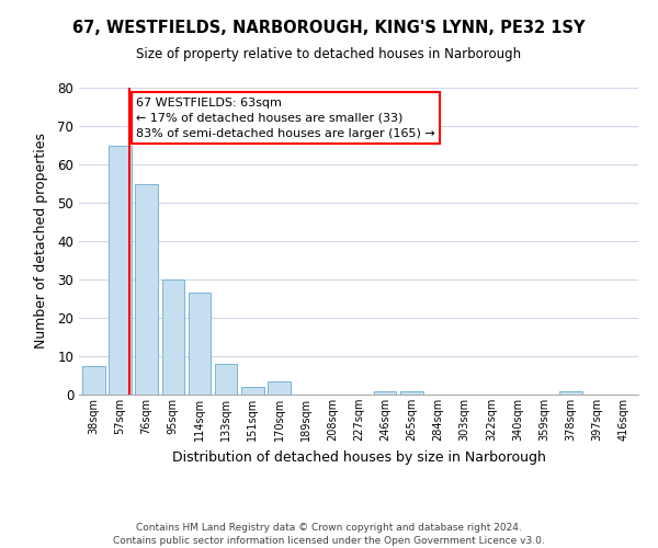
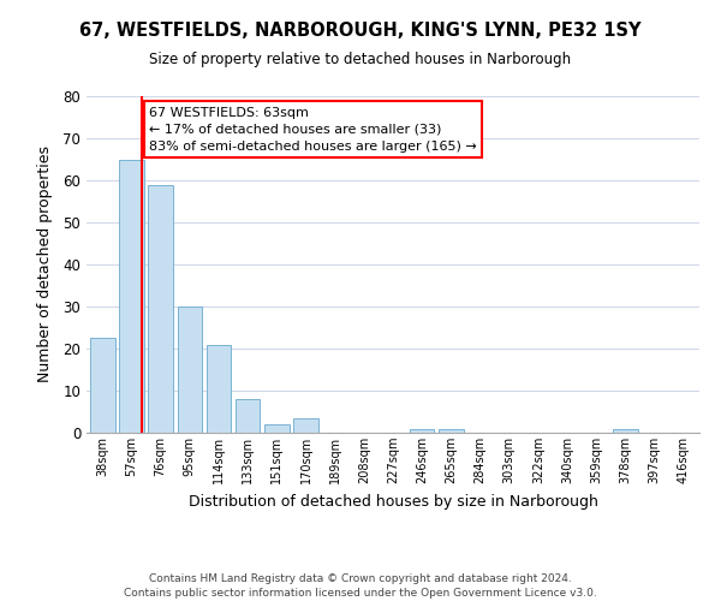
38sqm: 7.5 -> 22.5
76sqm: 55.0 -> 59.0
114sqm: 26.5 -> 21.0
